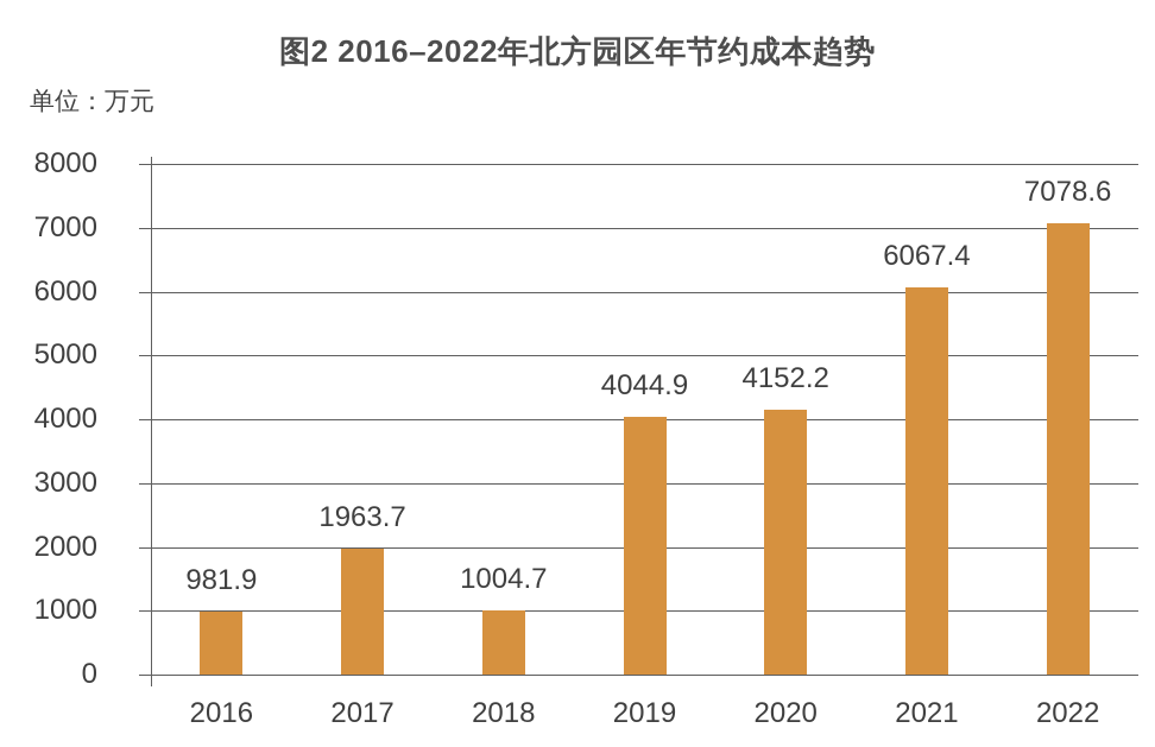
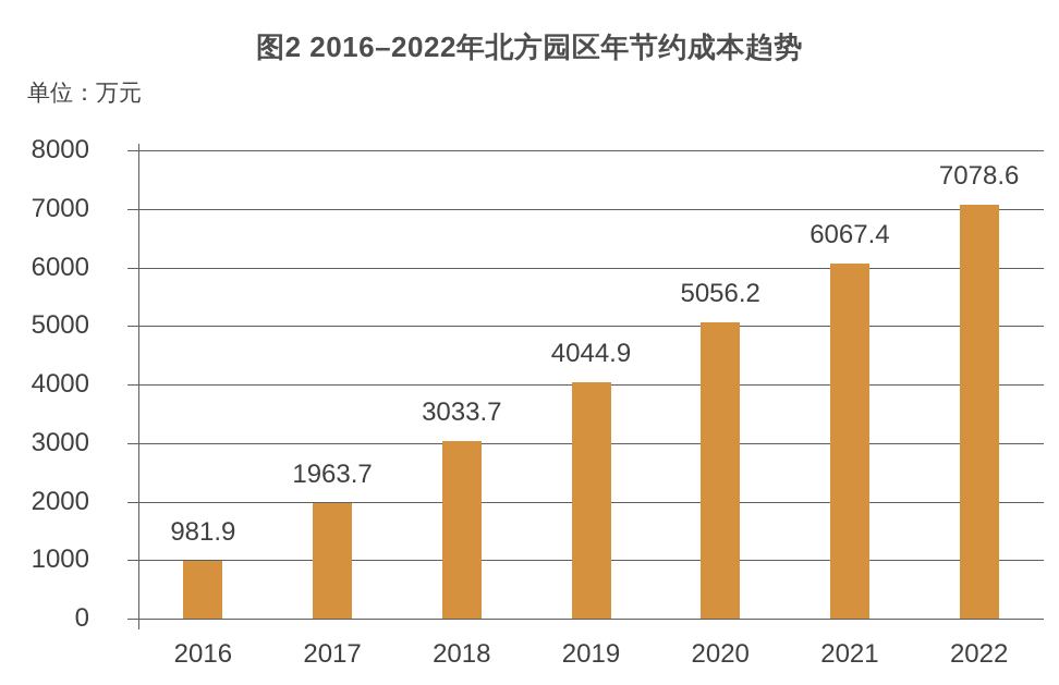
2018: 1004.7 -> 3033.7
2020: 4152.2 -> 5056.2
